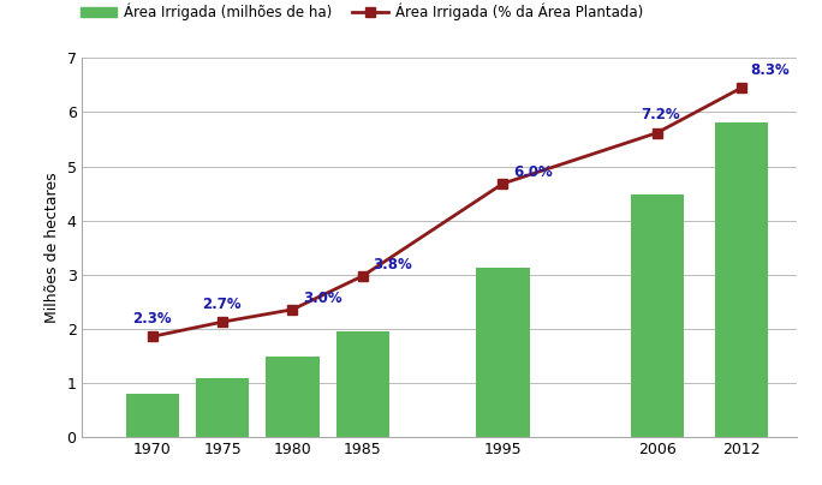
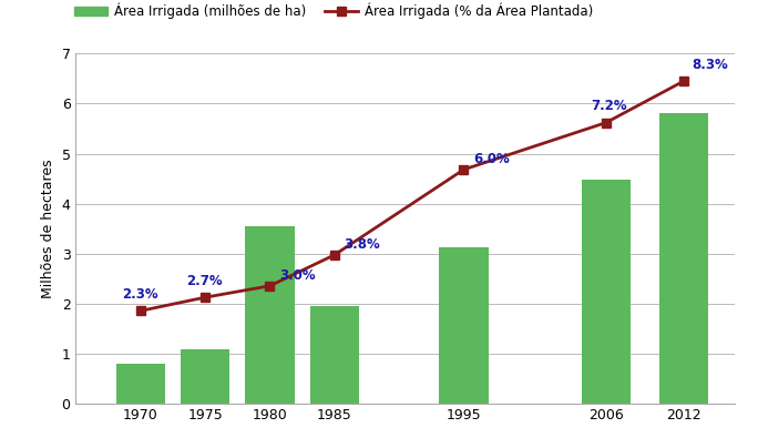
Área Irrigada (milhões de ha)/1980: 1.49 -> 3.55
